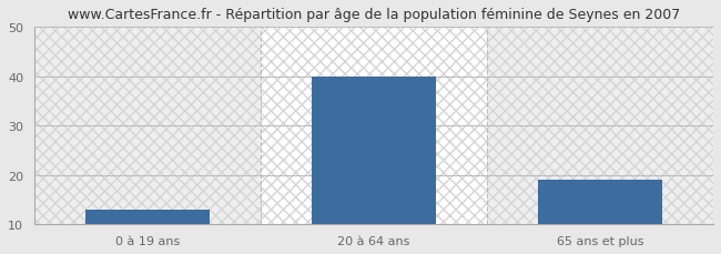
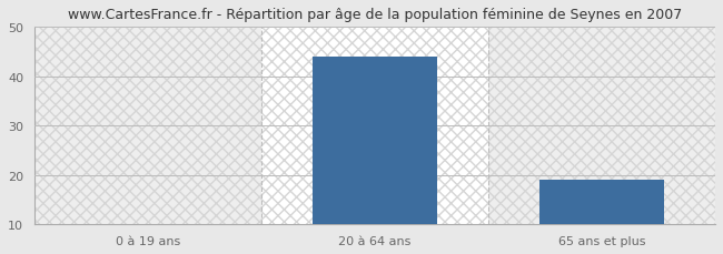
0 à 19 ans: 13.0 -> 10.2
20 à 64 ans: 40.0 -> 44.0
